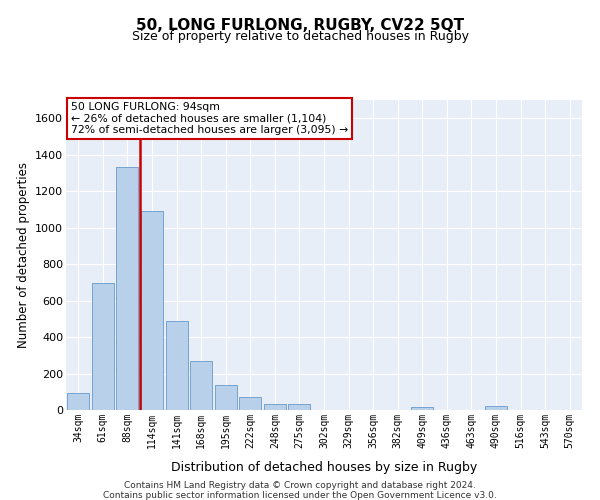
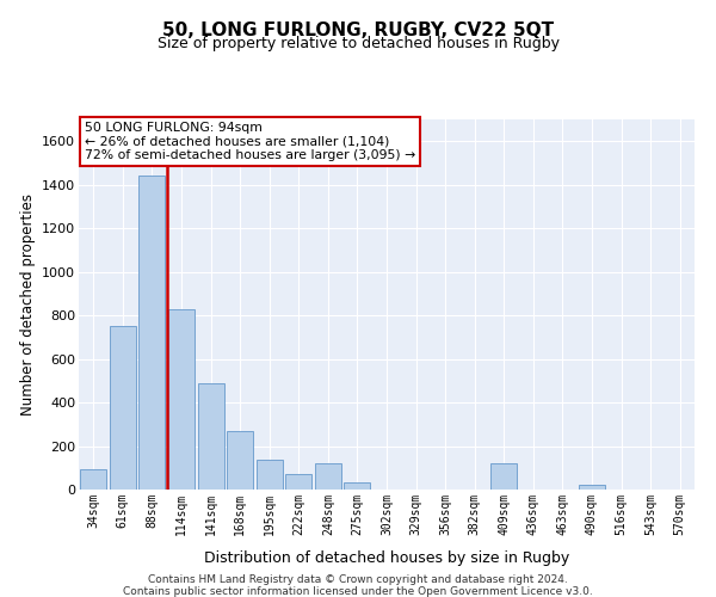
61sqm: 700 -> 750
88sqm: 1330 -> 1440
114sqm: 1090 -> 830
248sqm: 30 -> 120
409sqm: 20 -> 120
